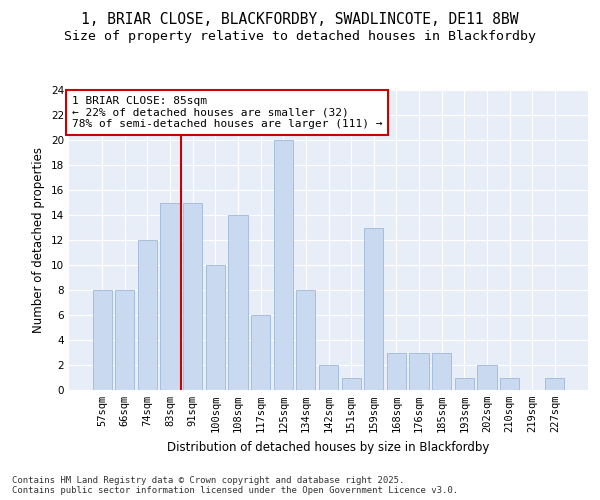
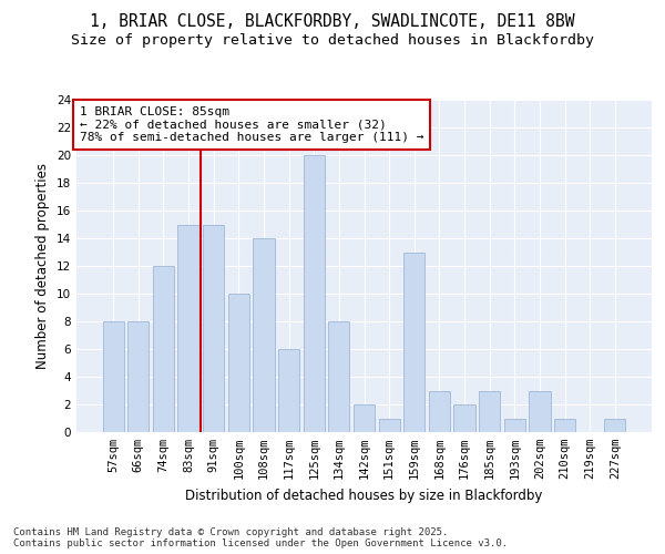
176sqm: 3 -> 2
202sqm: 2 -> 3
